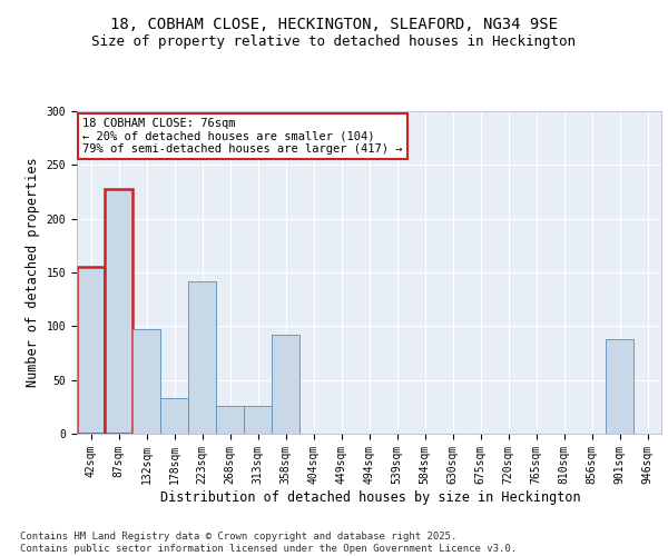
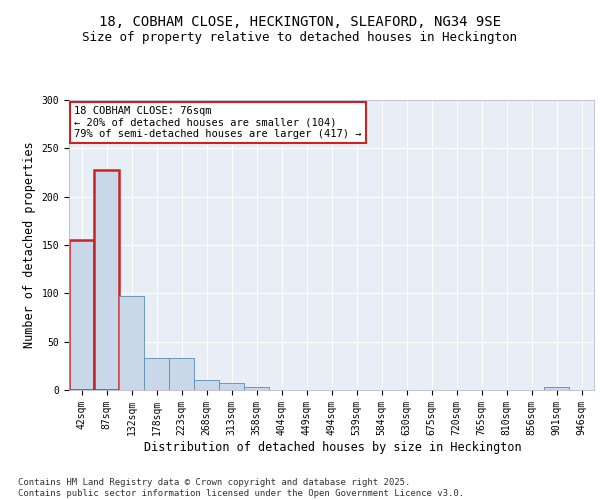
223sqm: 142 -> 33
268sqm: 26 -> 10
313sqm: 26 -> 7
358sqm: 92 -> 3
901sqm: 88 -> 3
